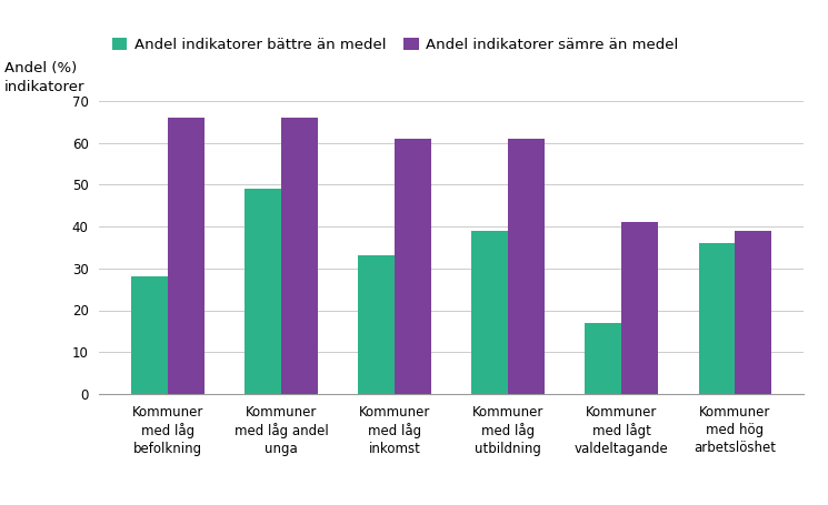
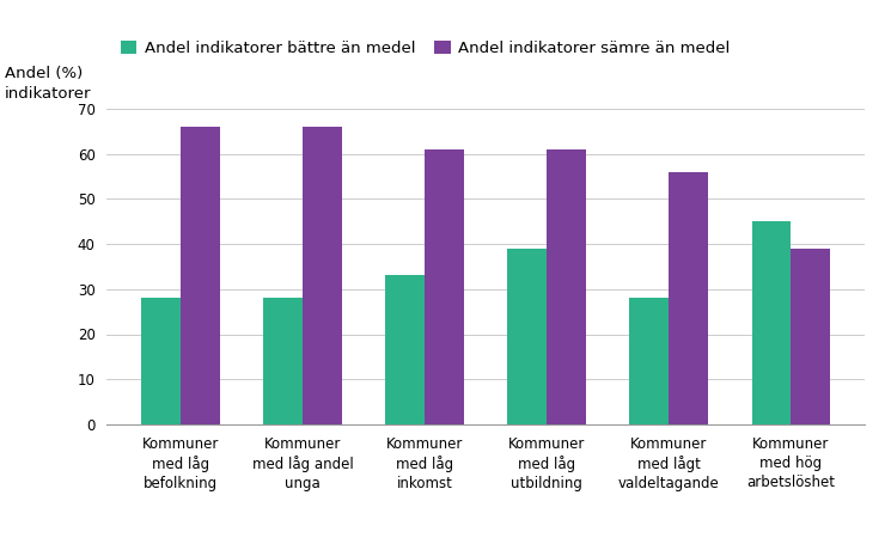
Andel indikatorer bättre än medel/Kommuner med låg andel unga: 49 -> 28
Andel indikatorer bättre än medel/Kommuner med lågt valdeltagande: 17 -> 28
Andel indikatorer sämre än medel/Kommuner med lågt valdeltagande: 41 -> 56
Andel indikatorer bättre än medel/Kommuner med hög arbetslöshet: 36 -> 45
